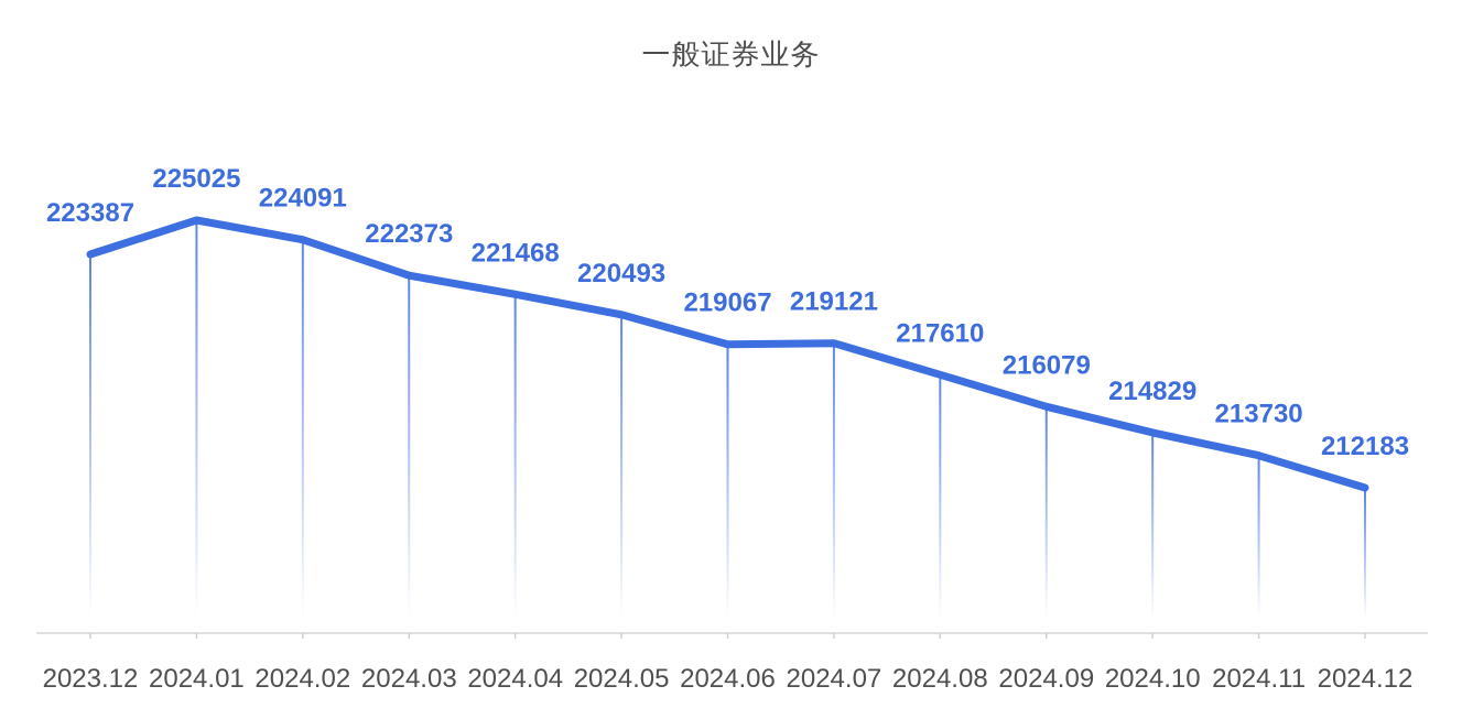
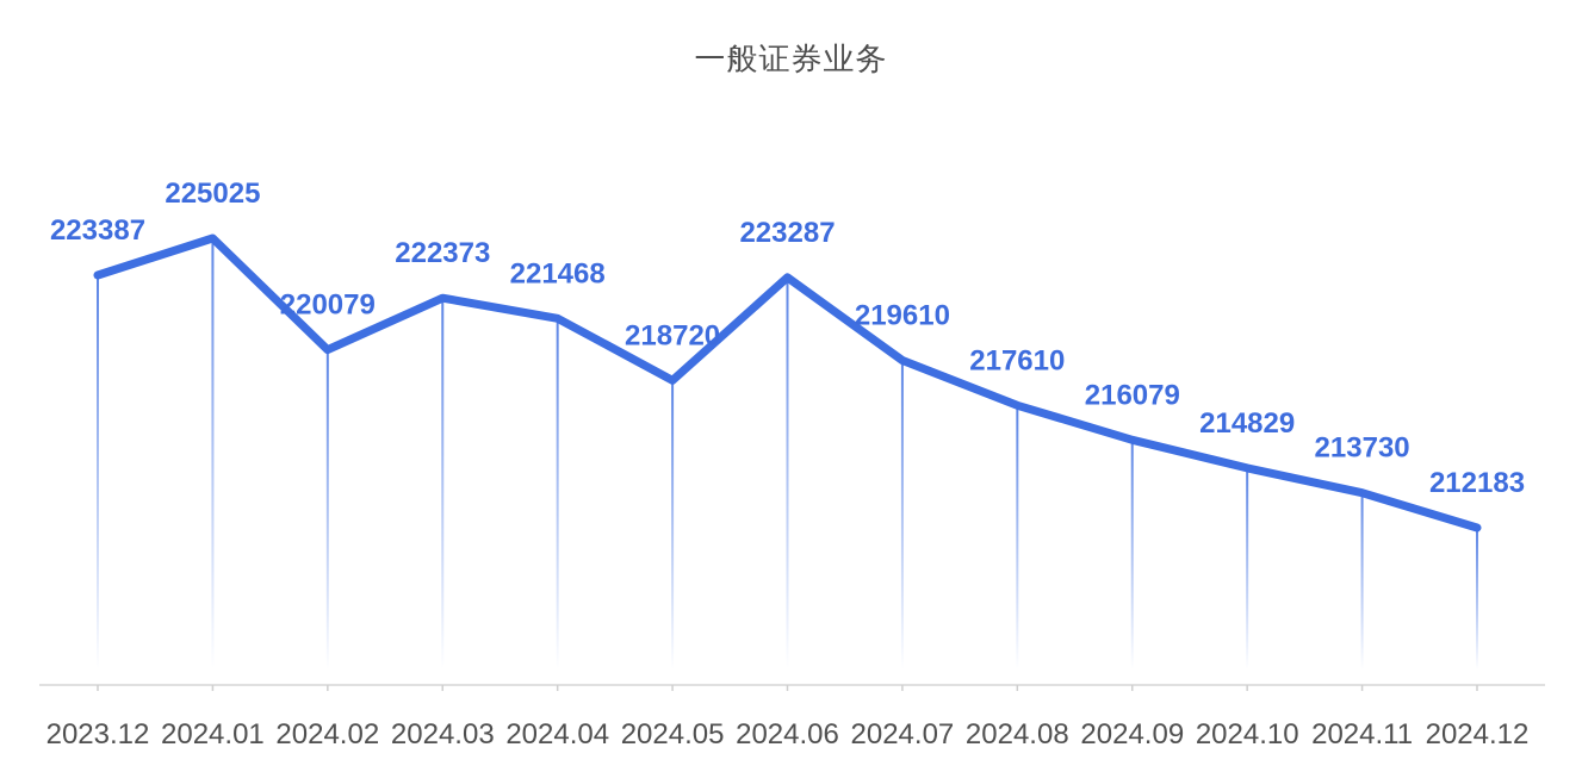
2024.02: 224091 -> 220079
2024.05: 220493 -> 218720
2024.06: 219067 -> 223287
2024.07: 219121 -> 219610
